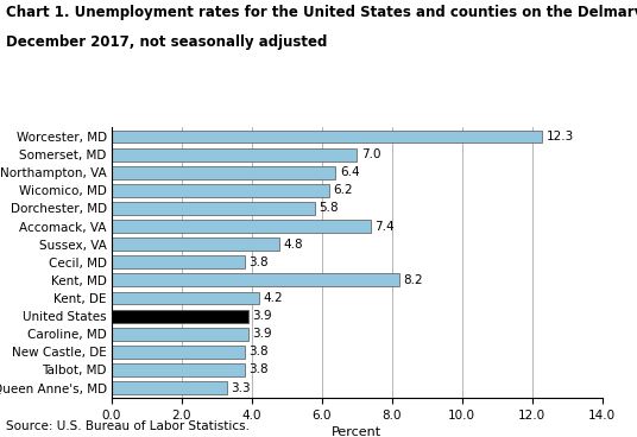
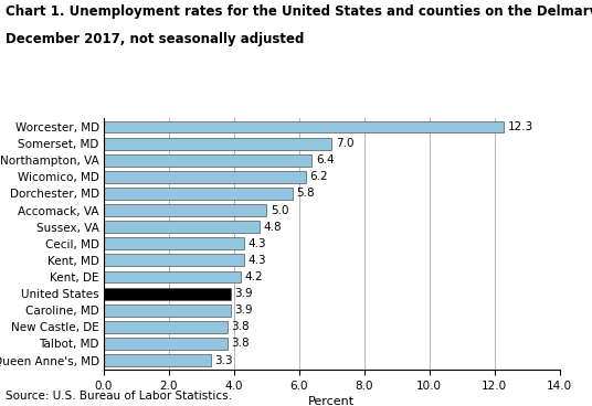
Accomack, VA: 7.4 -> 5.0
Cecil, MD: 3.8 -> 4.3
Kent, MD: 8.2 -> 4.3
